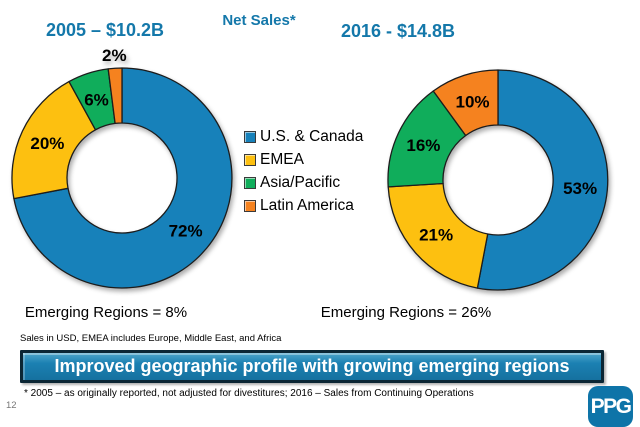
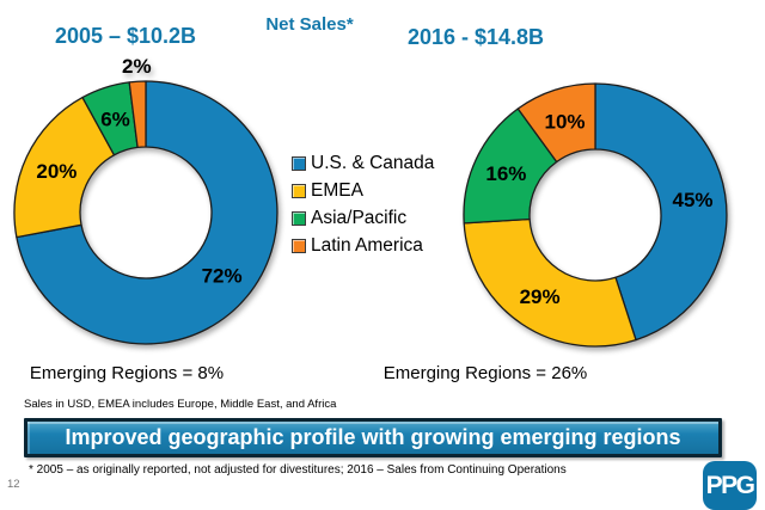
2016 - $14.8B/U.S. & Canada: 53% -> 45%
2016 - $14.8B/EMEA: 21% -> 29%
